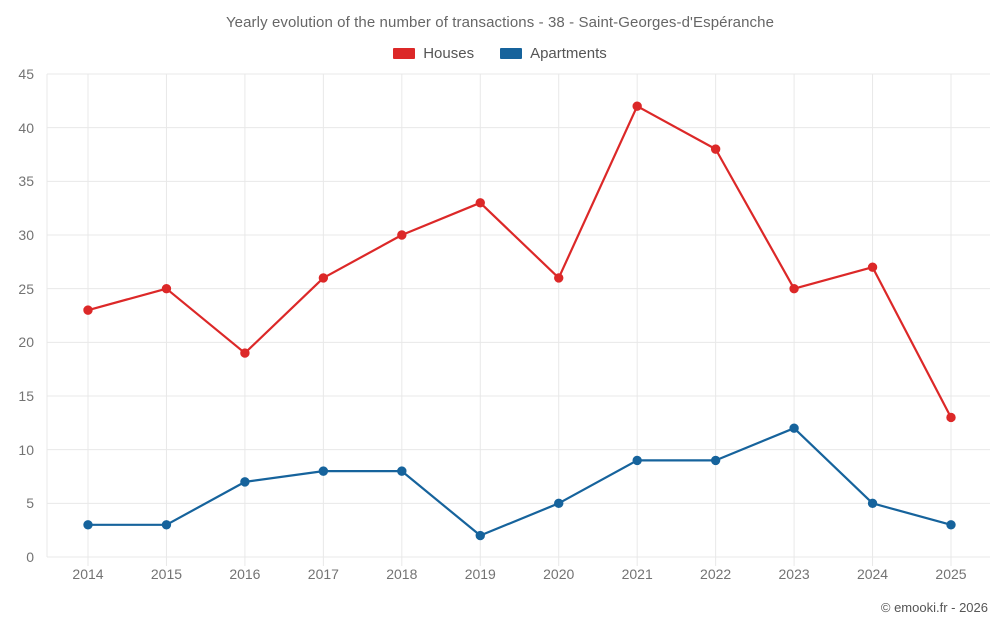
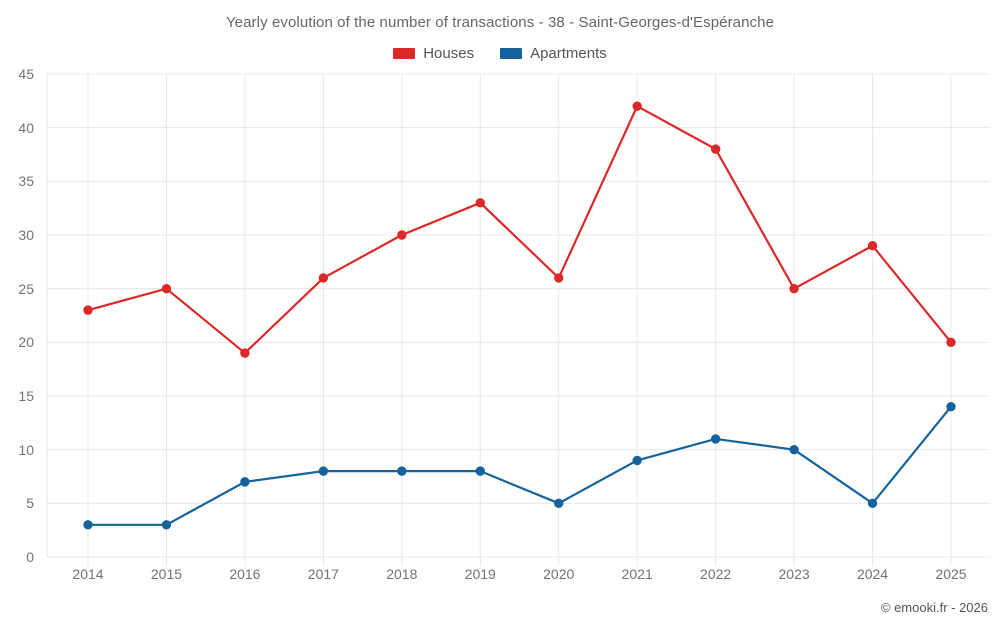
Apartments/2019: 2 -> 8
Apartments/2022: 9 -> 11
Apartments/2023: 12 -> 10
Houses/2024: 27 -> 29
Houses/2025: 13 -> 20
Apartments/2025: 3 -> 14
